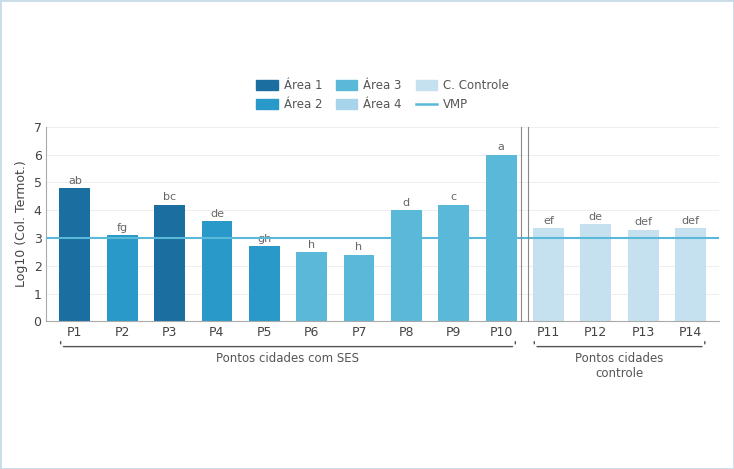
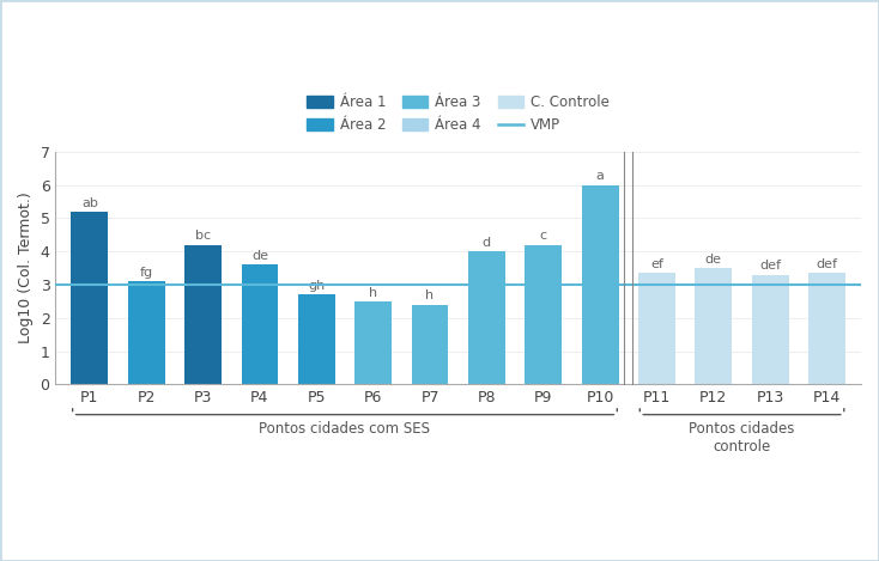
P1: 4.80 -> 5.20
